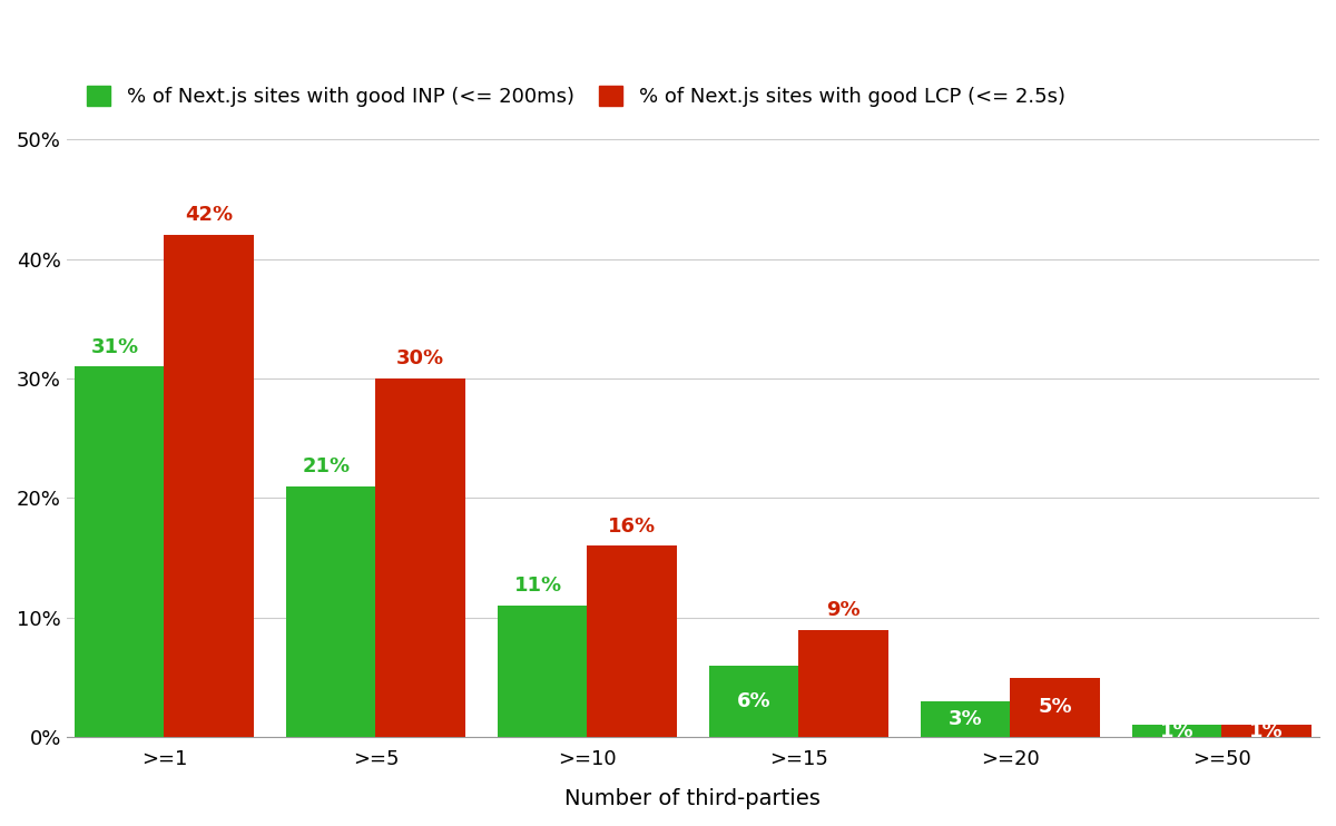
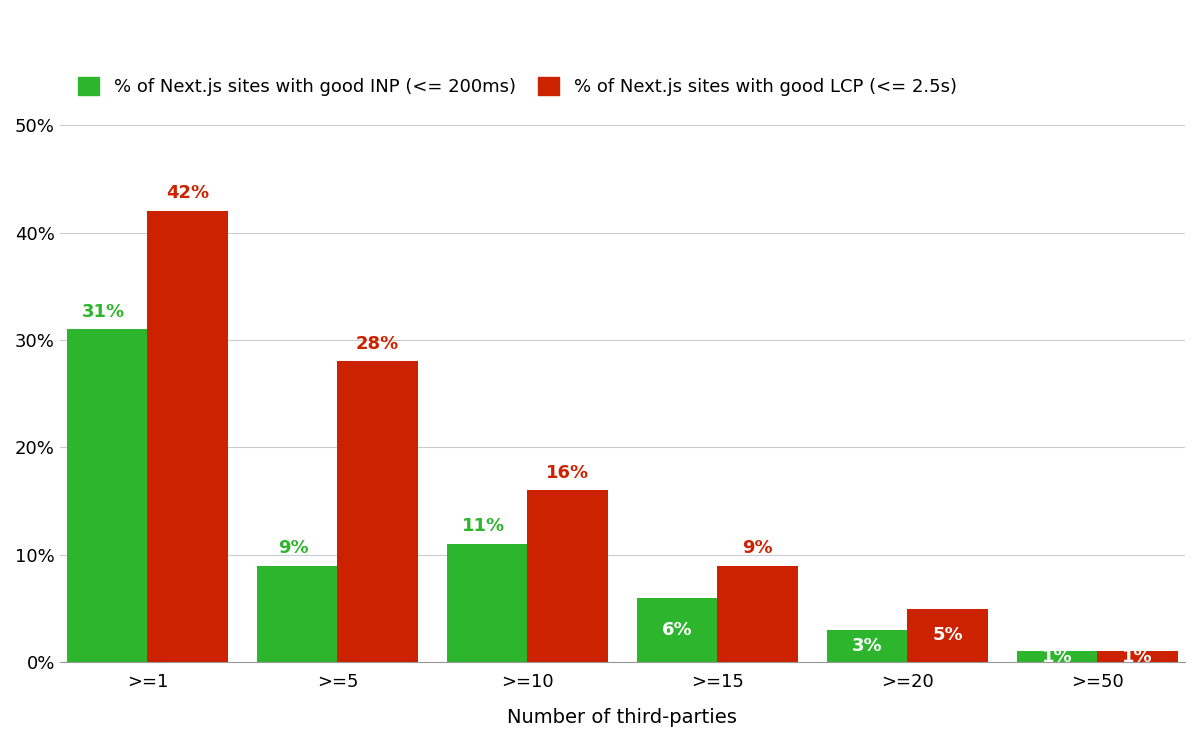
% of Next.js sites with good INP (<= 200ms)/>=5: 21% -> 9%
% of Next.js sites with good LCP (<= 2.5s)/>=5: 30% -> 28%
